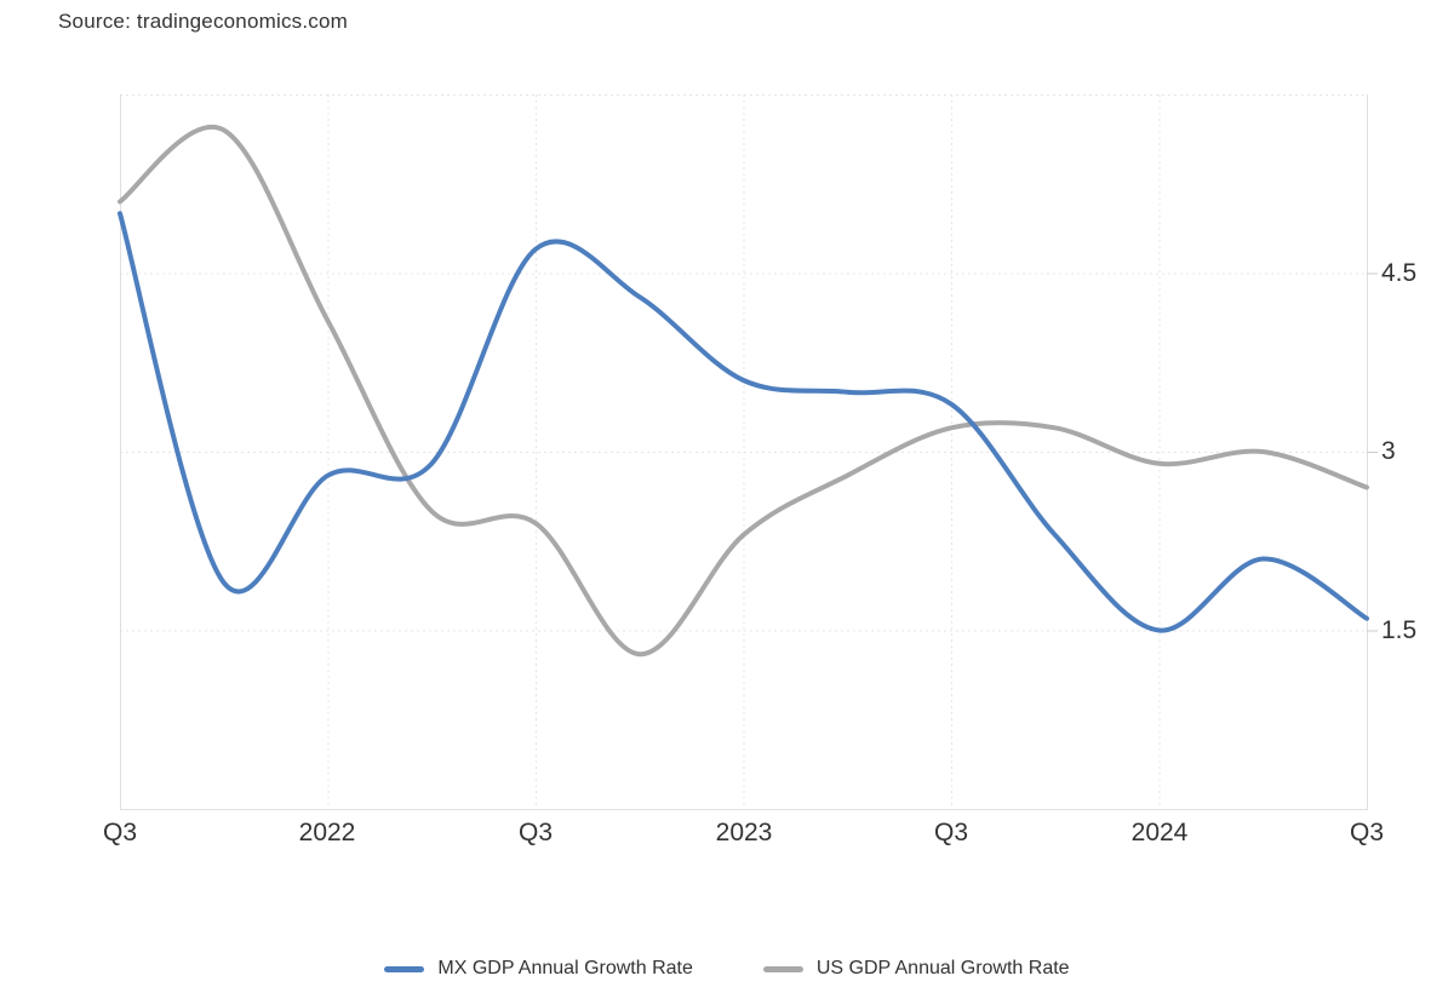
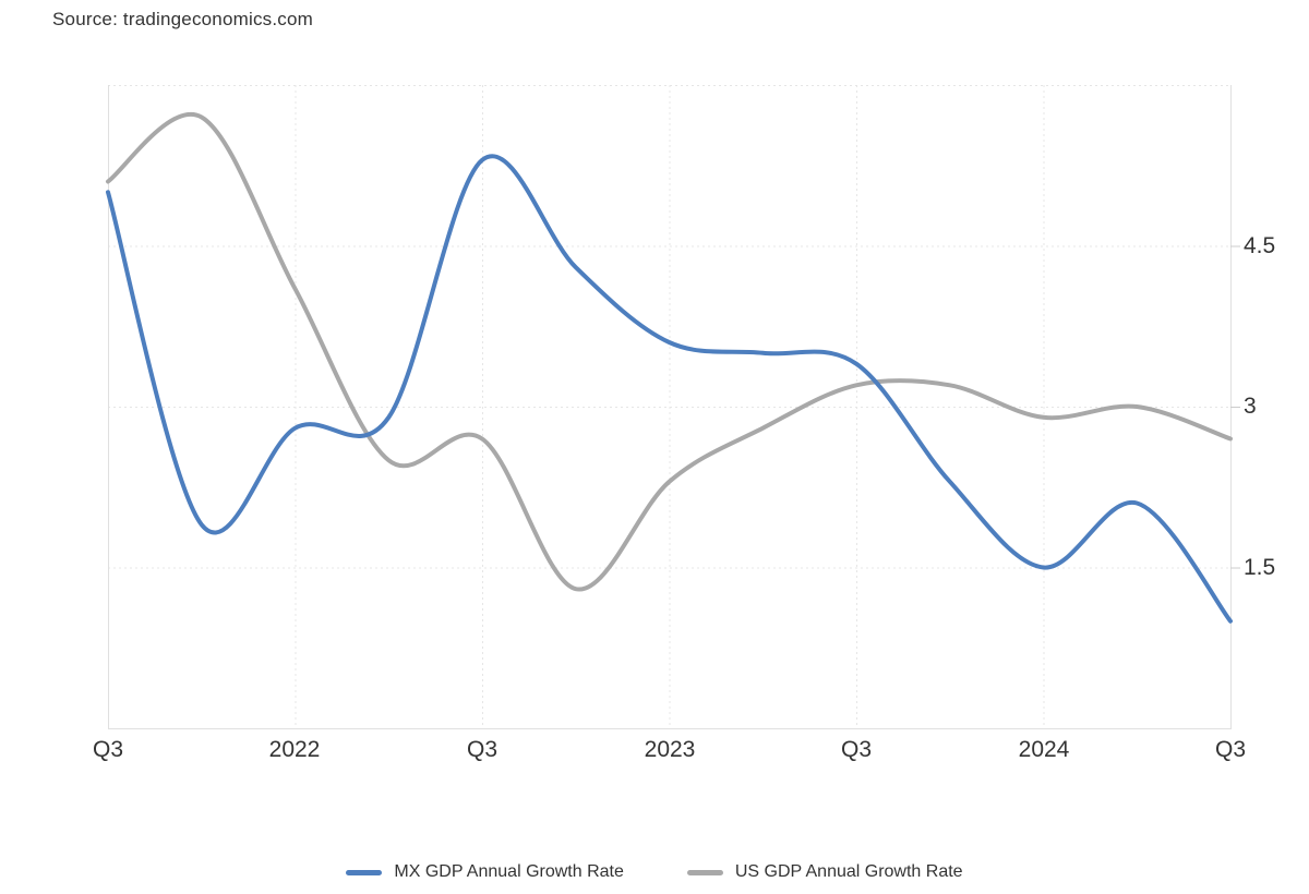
US GDP Annual Growth Rate/Q3 2022: 2.4 -> 2.7
MX GDP Annual Growth Rate/Q3 2022: 4.7 -> 5.3
MX GDP Annual Growth Rate/Q3 2024: 1.6 -> 1.0
